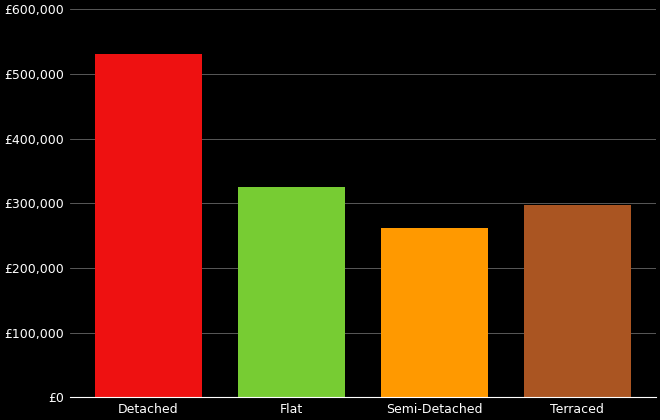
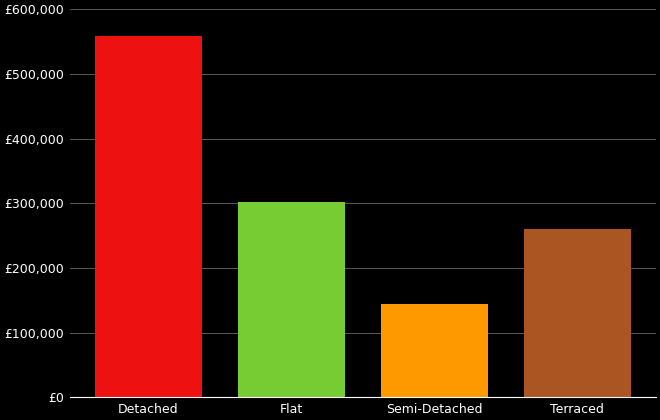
Detached: £530,000 -> £558,000
Flat: £325,000 -> £302,000
Semi-Detached: £262,000 -> £144,000
Terraced: £298,000 -> £260,000
